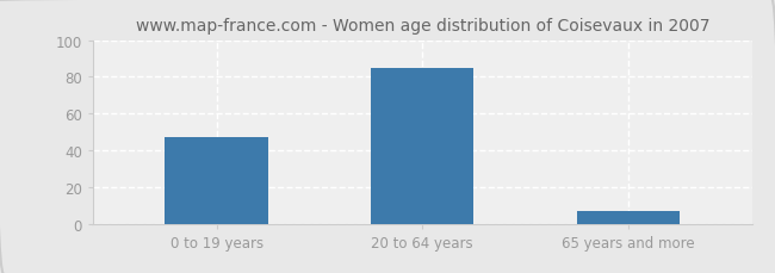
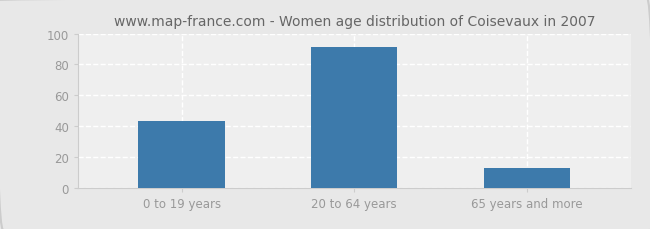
0 to 19 years: 47 -> 43
20 to 64 years: 85 -> 91
65 years and more: 7 -> 13
